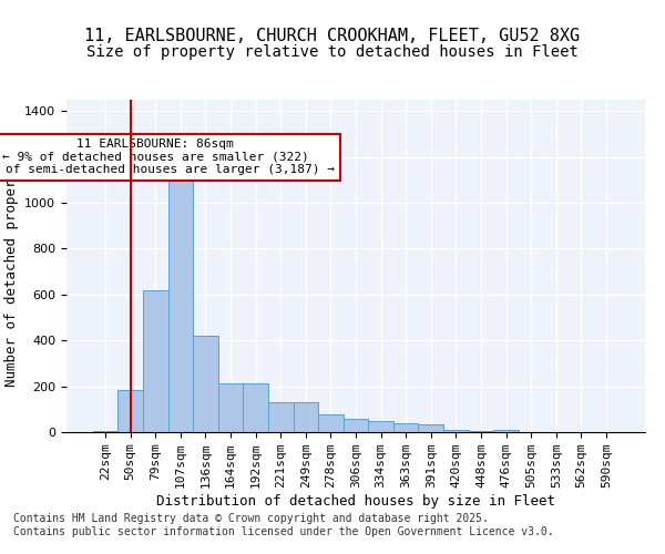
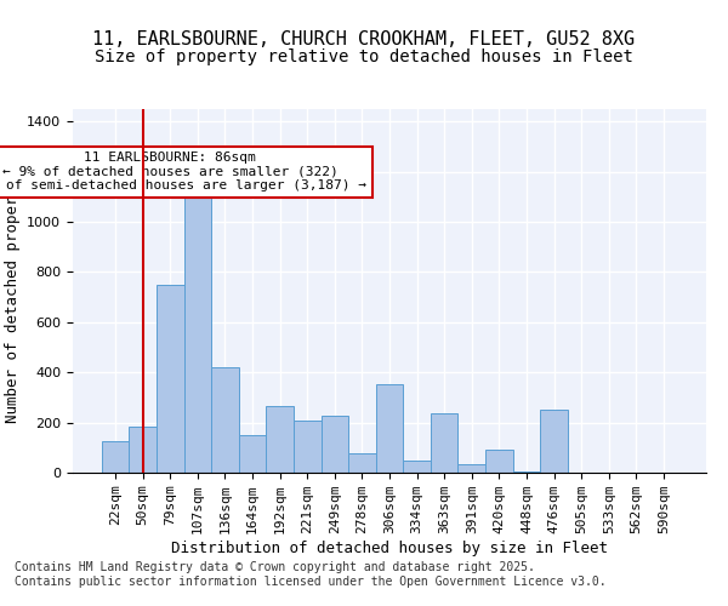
22sqm: 5 -> 125
79sqm: 620 -> 750
164sqm: 215 -> 150
192sqm: 215 -> 265
221sqm: 130 -> 210
249sqm: 130 -> 225
306sqm: 60 -> 355
363sqm: 40 -> 235
420sqm: 10 -> 90
476sqm: 10 -> 250
